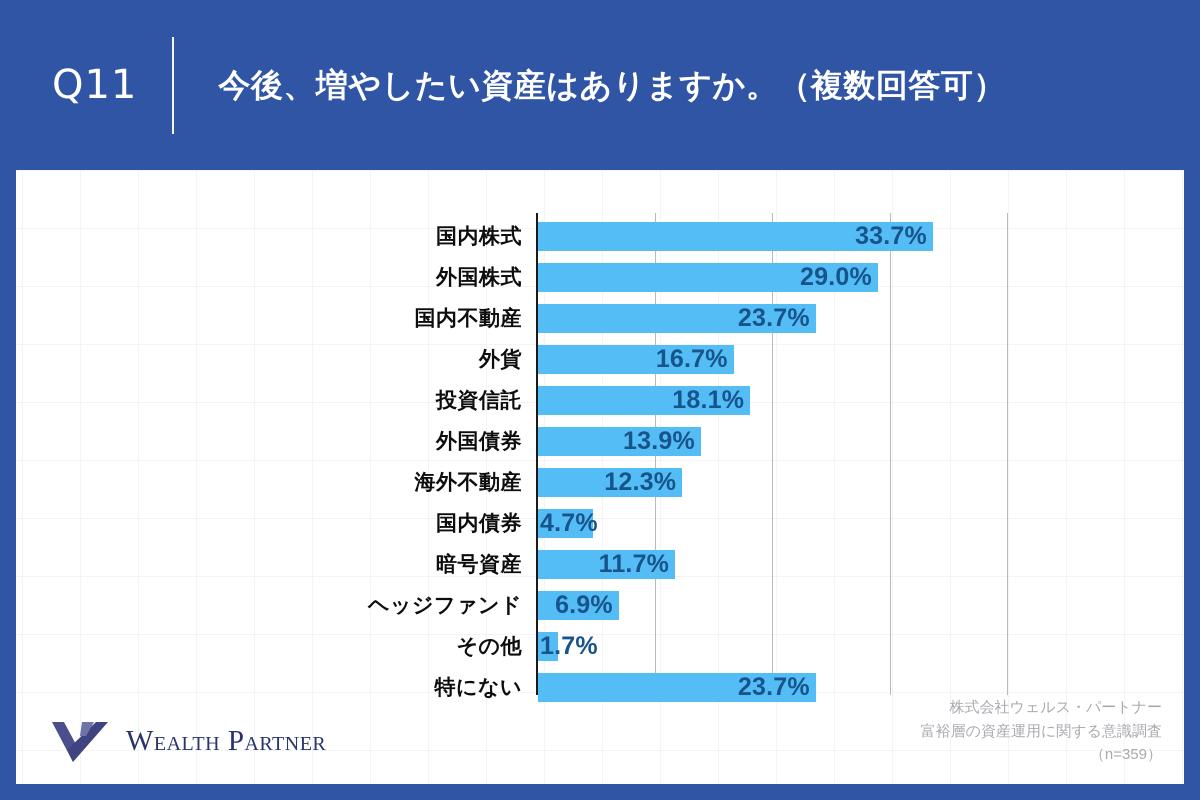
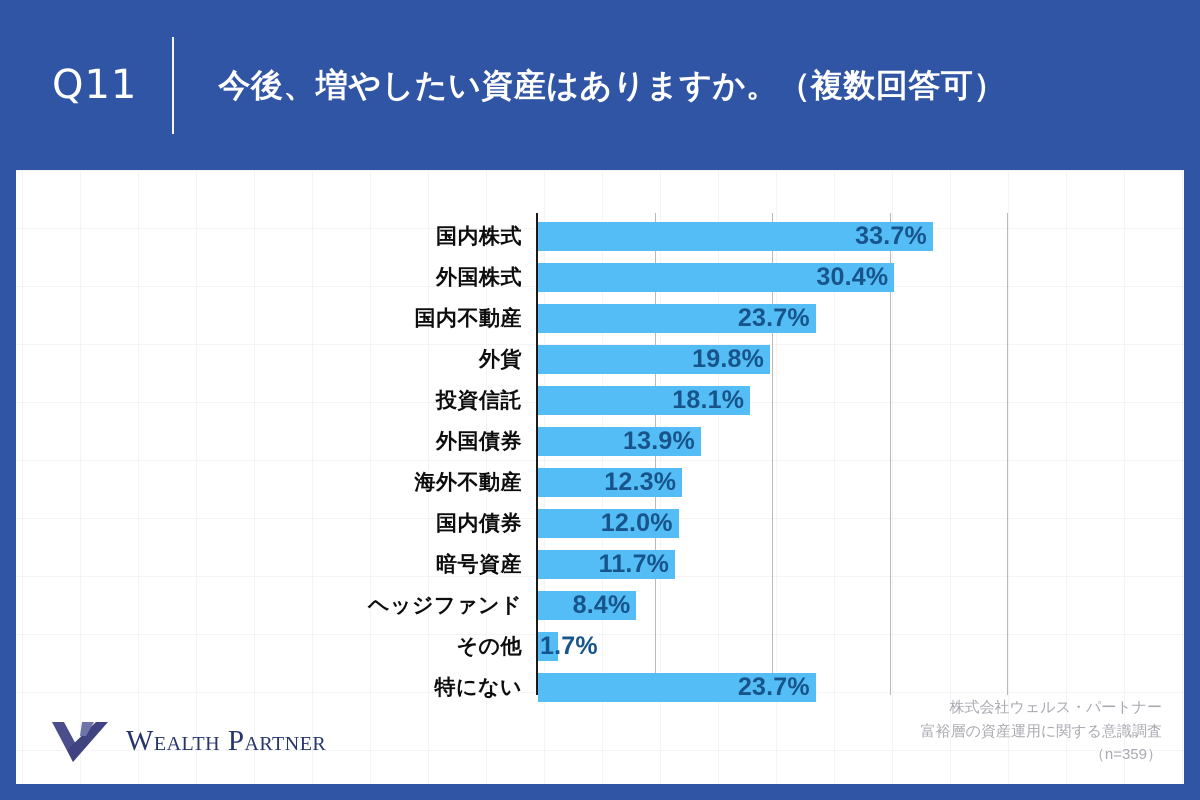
外国株式: 29.0% -> 30.4%
外貨: 16.7% -> 19.8%
国内債券: 4.7% -> 12.0%
ヘッジファンド: 6.9% -> 8.4%
